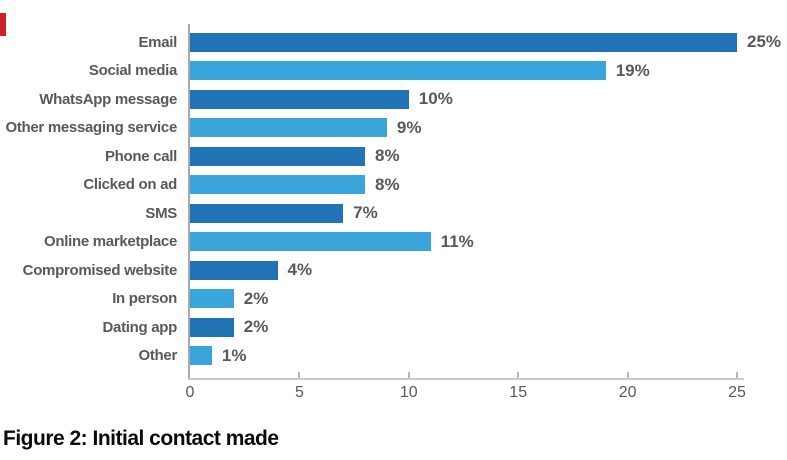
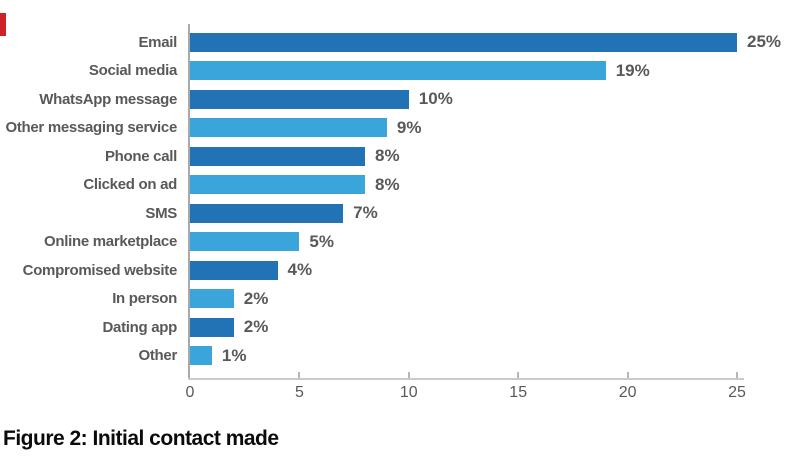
Online marketplace: 11% -> 5%
